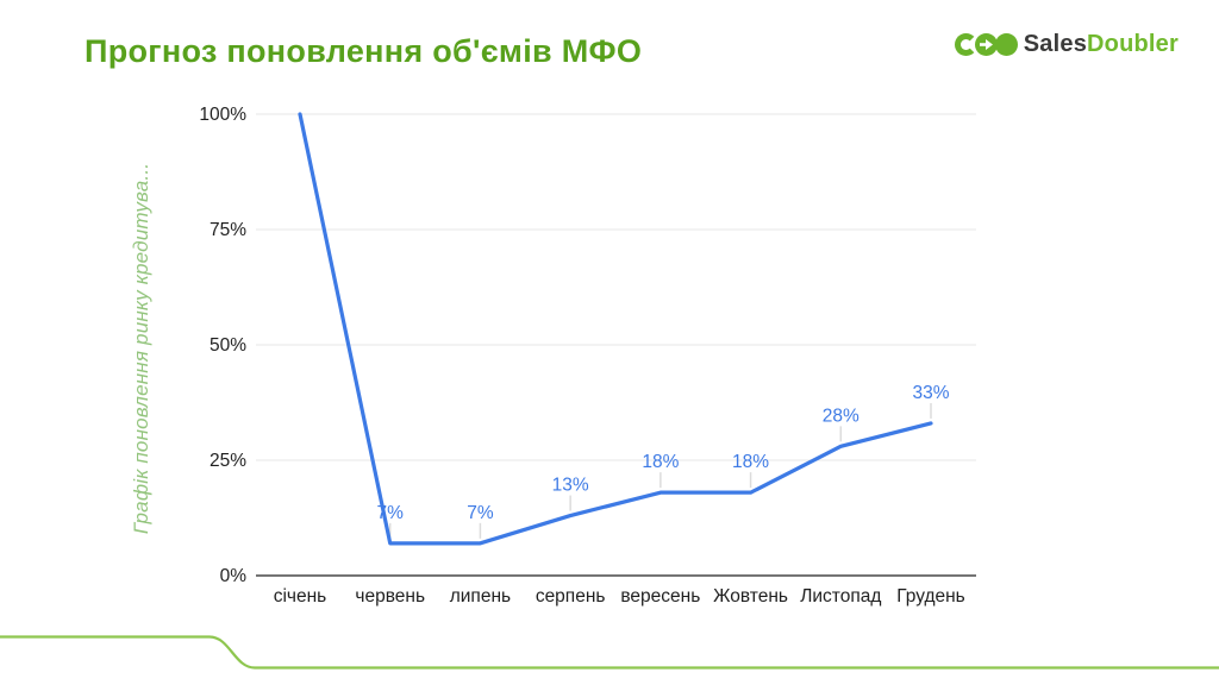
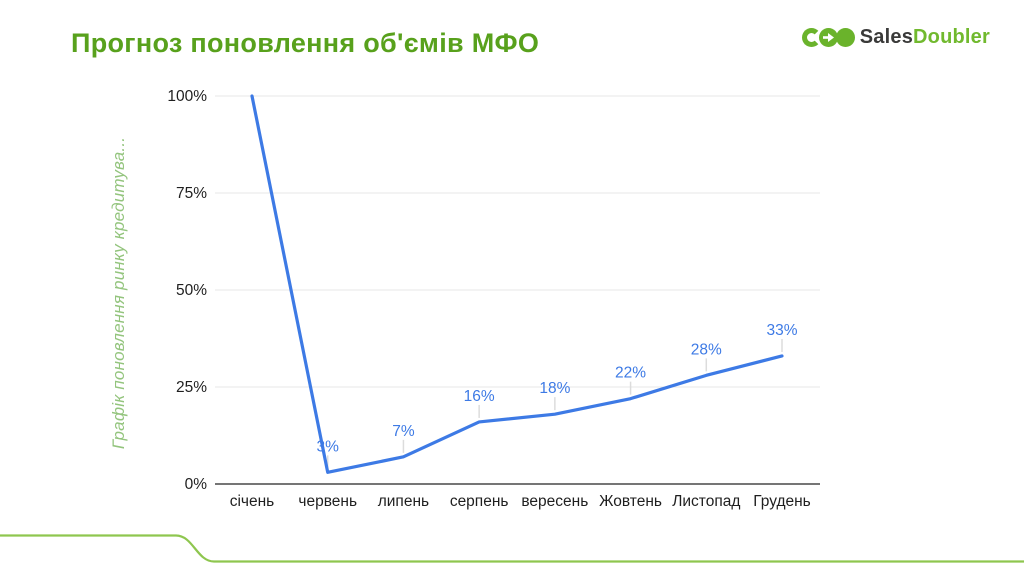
червень: 7% -> 3%
серпень: 13% -> 16%
Жовтень: 18% -> 22%
